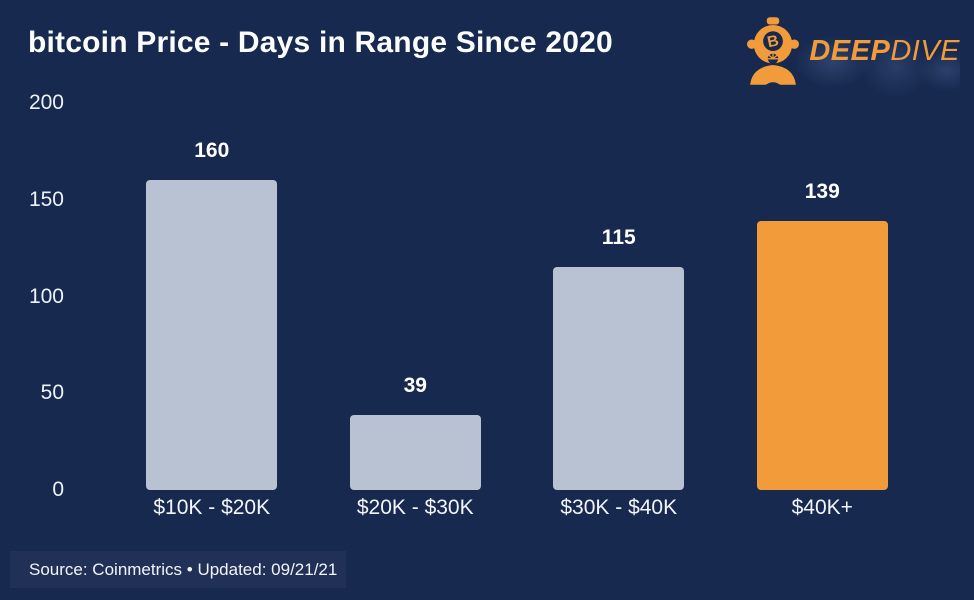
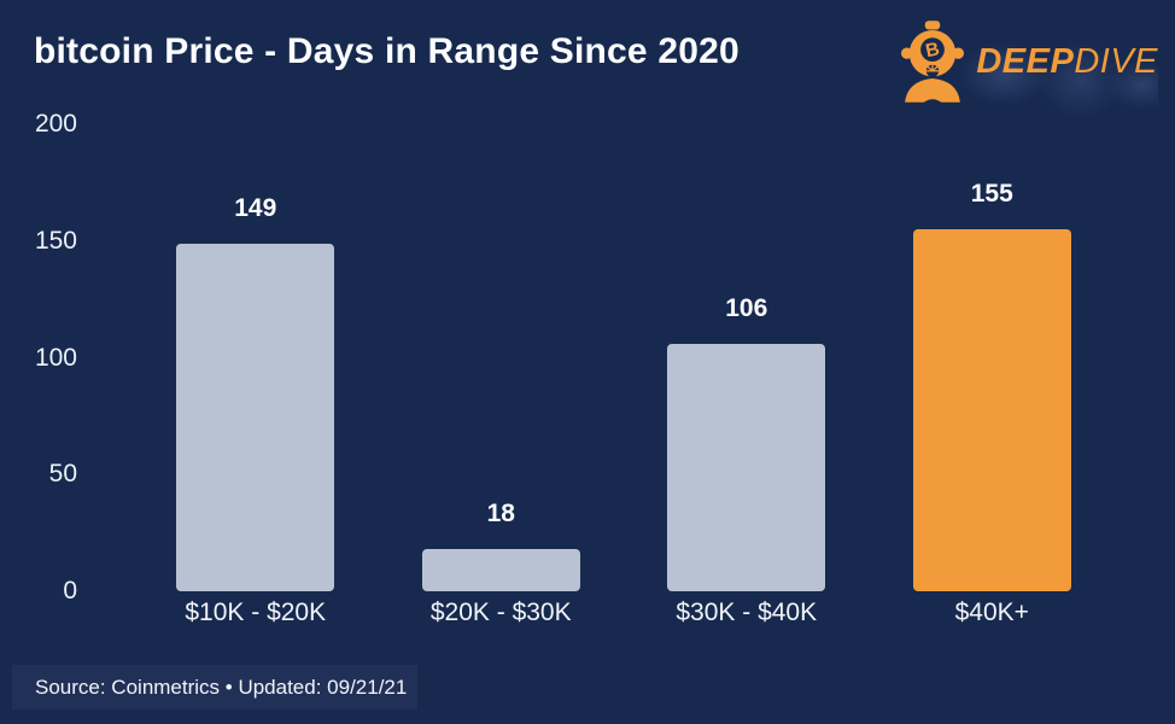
$10K - $20K: 160 -> 149
$20K - $30K: 39 -> 18
$30K - $40K: 115 -> 106
$40K+: 139 -> 155
